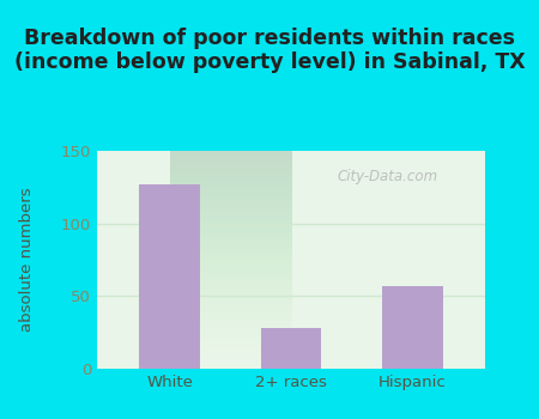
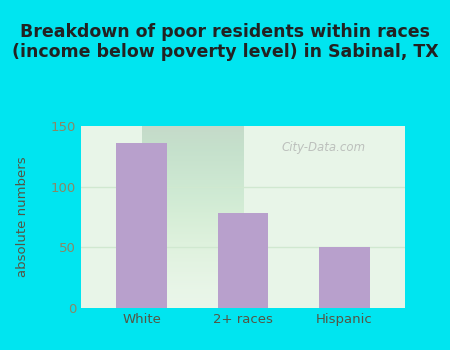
White: 127 -> 136
2+ races: 28 -> 78
Hispanic: 57 -> 50
